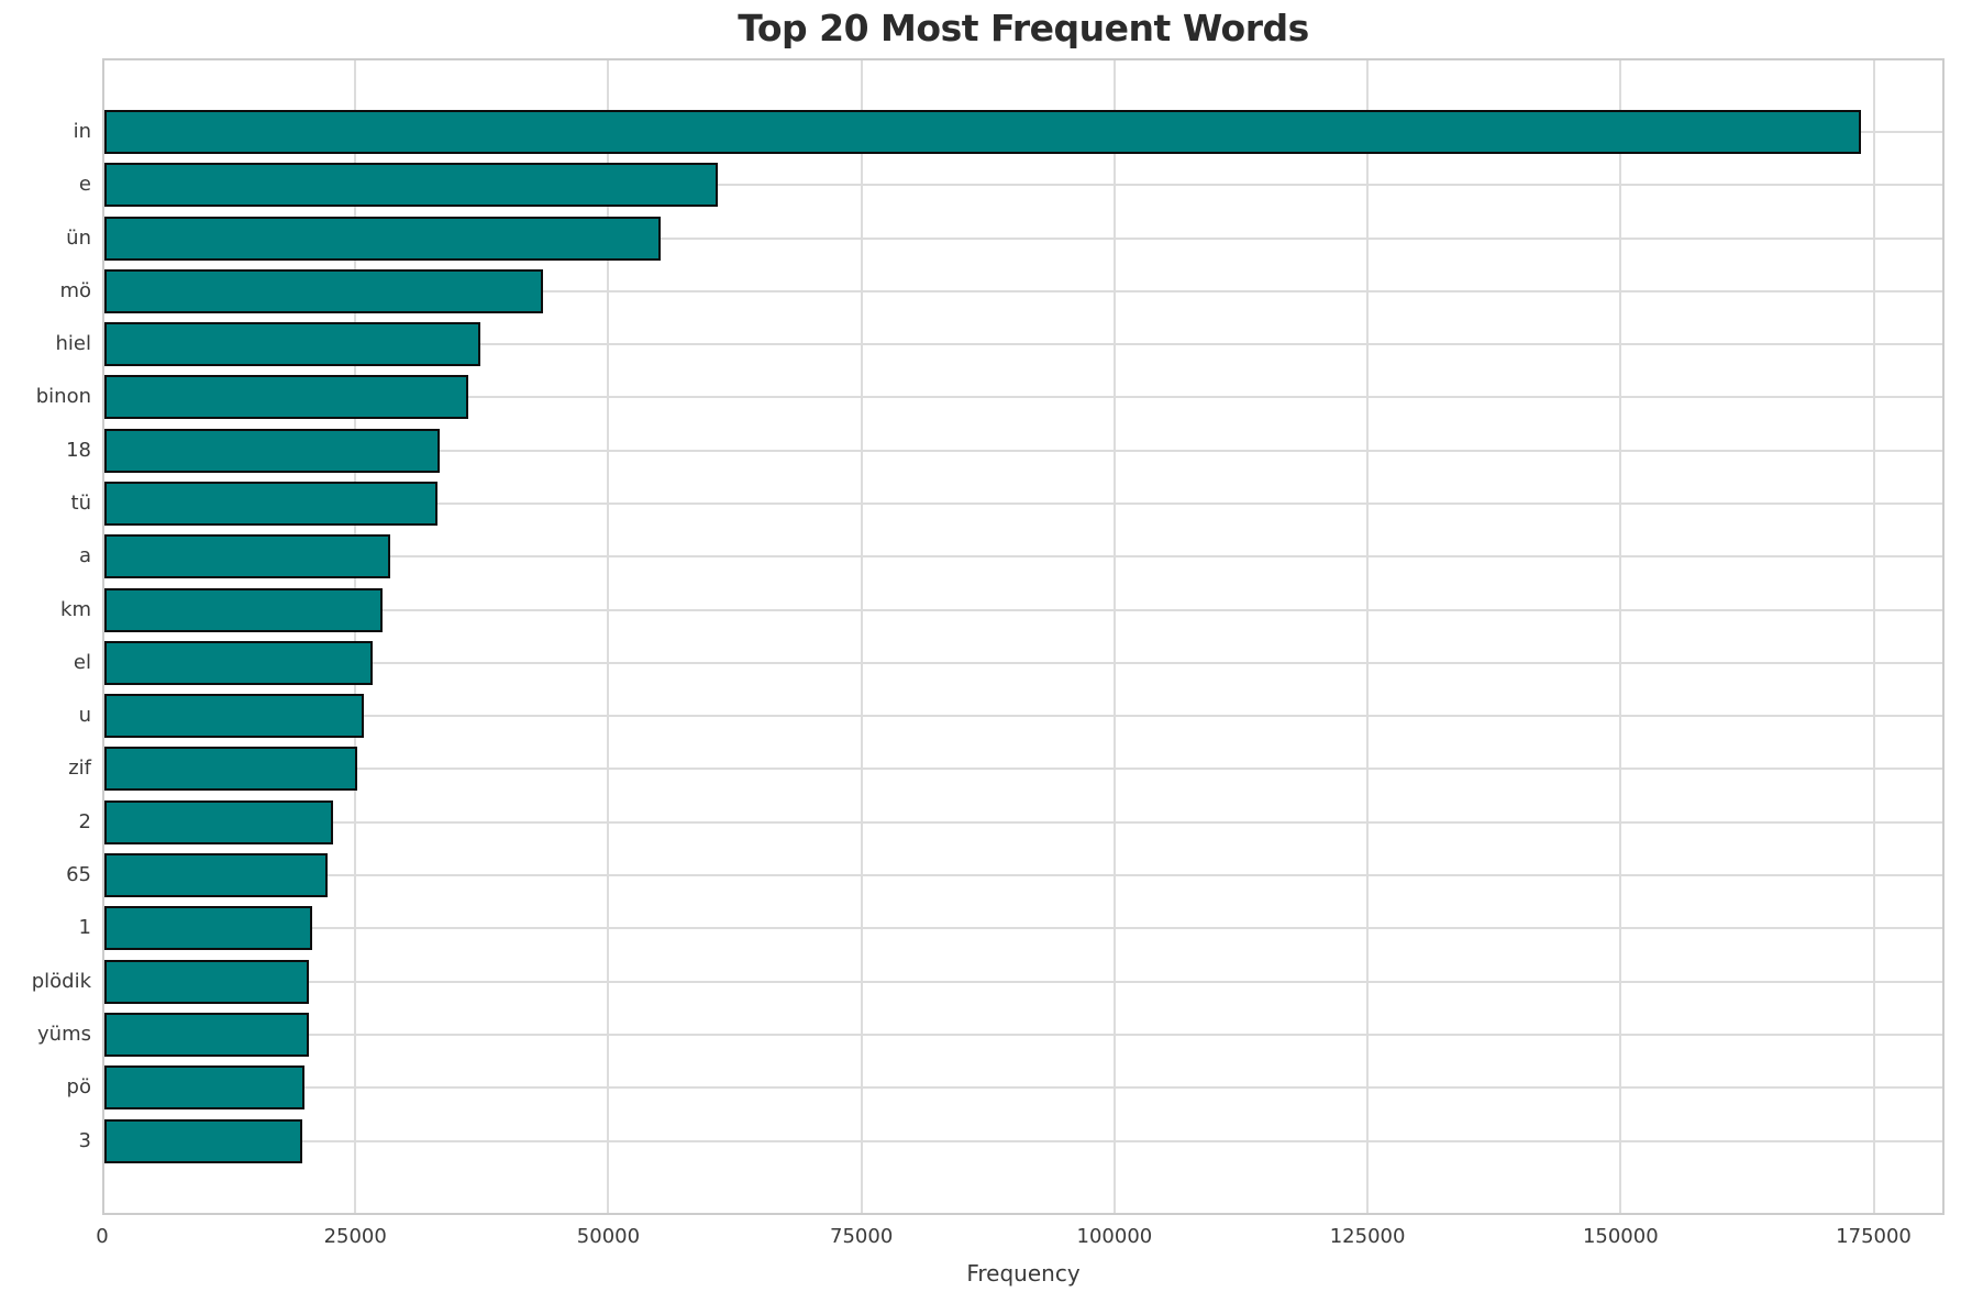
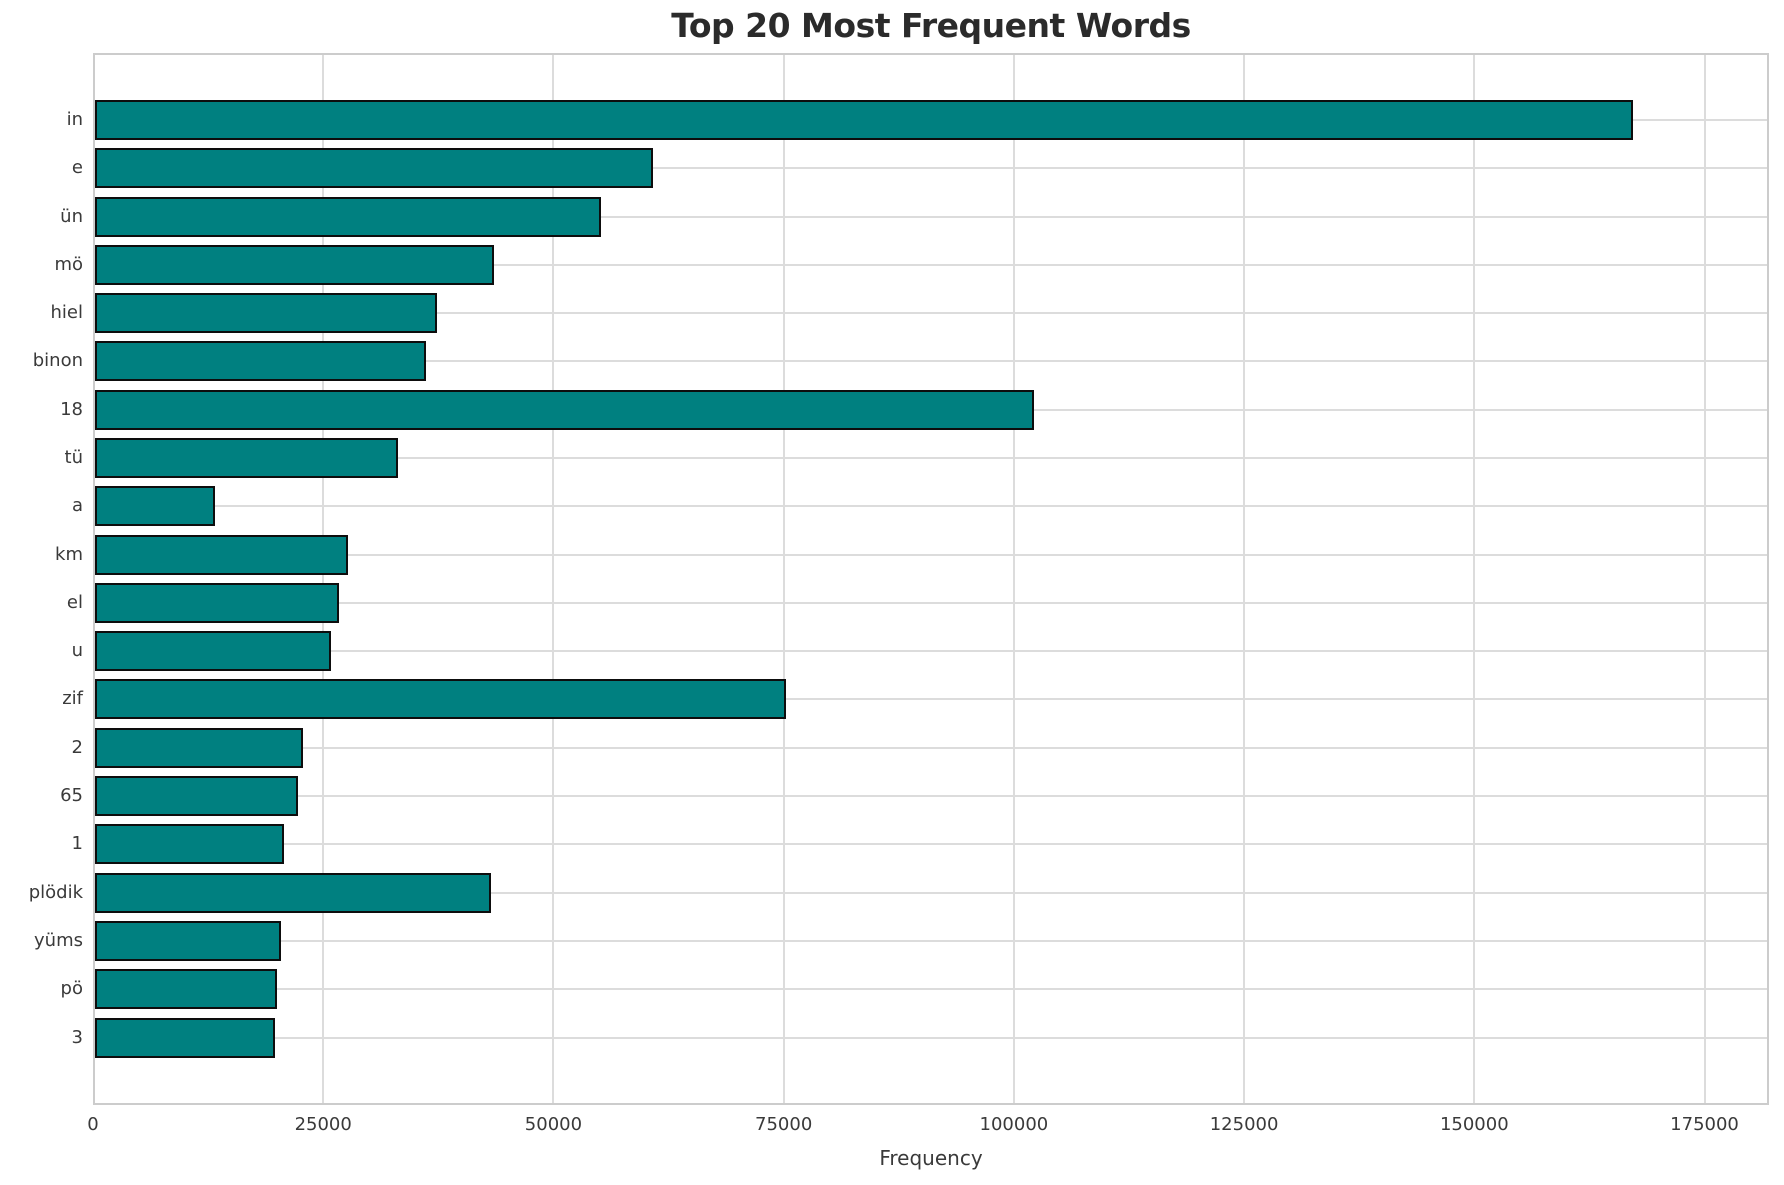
in: 174000 -> 167000
18: 33000 -> 102000
a: 28000 -> 13000
zif: 25000 -> 75000
plödik: 20000 -> 43000
